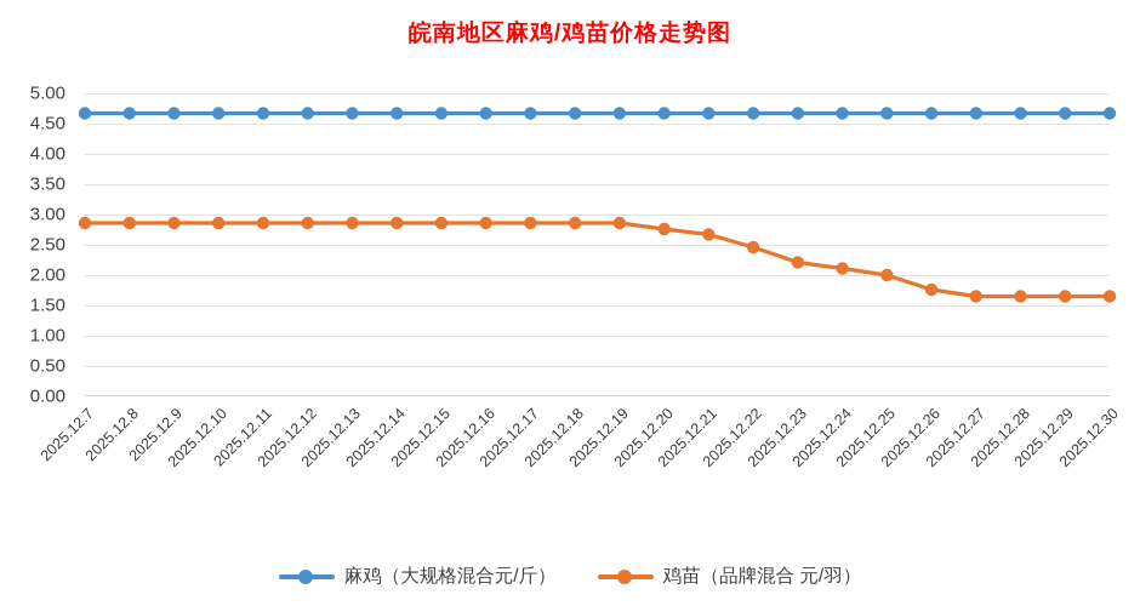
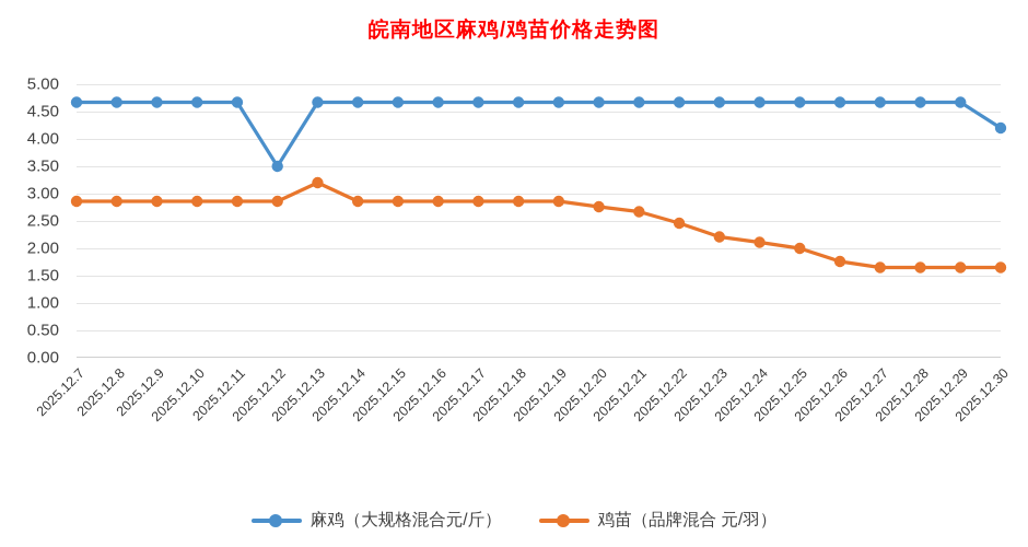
麻鸡（大规格混合元/斤）/2025.12.12: 4.7 -> 3.5
鸡苗（品牌混合 元/羽）/2025.12.13: 2.9 -> 3.2
麻鸡（大规格混合元/斤）/2025.12.30: 4.7 -> 4.2
